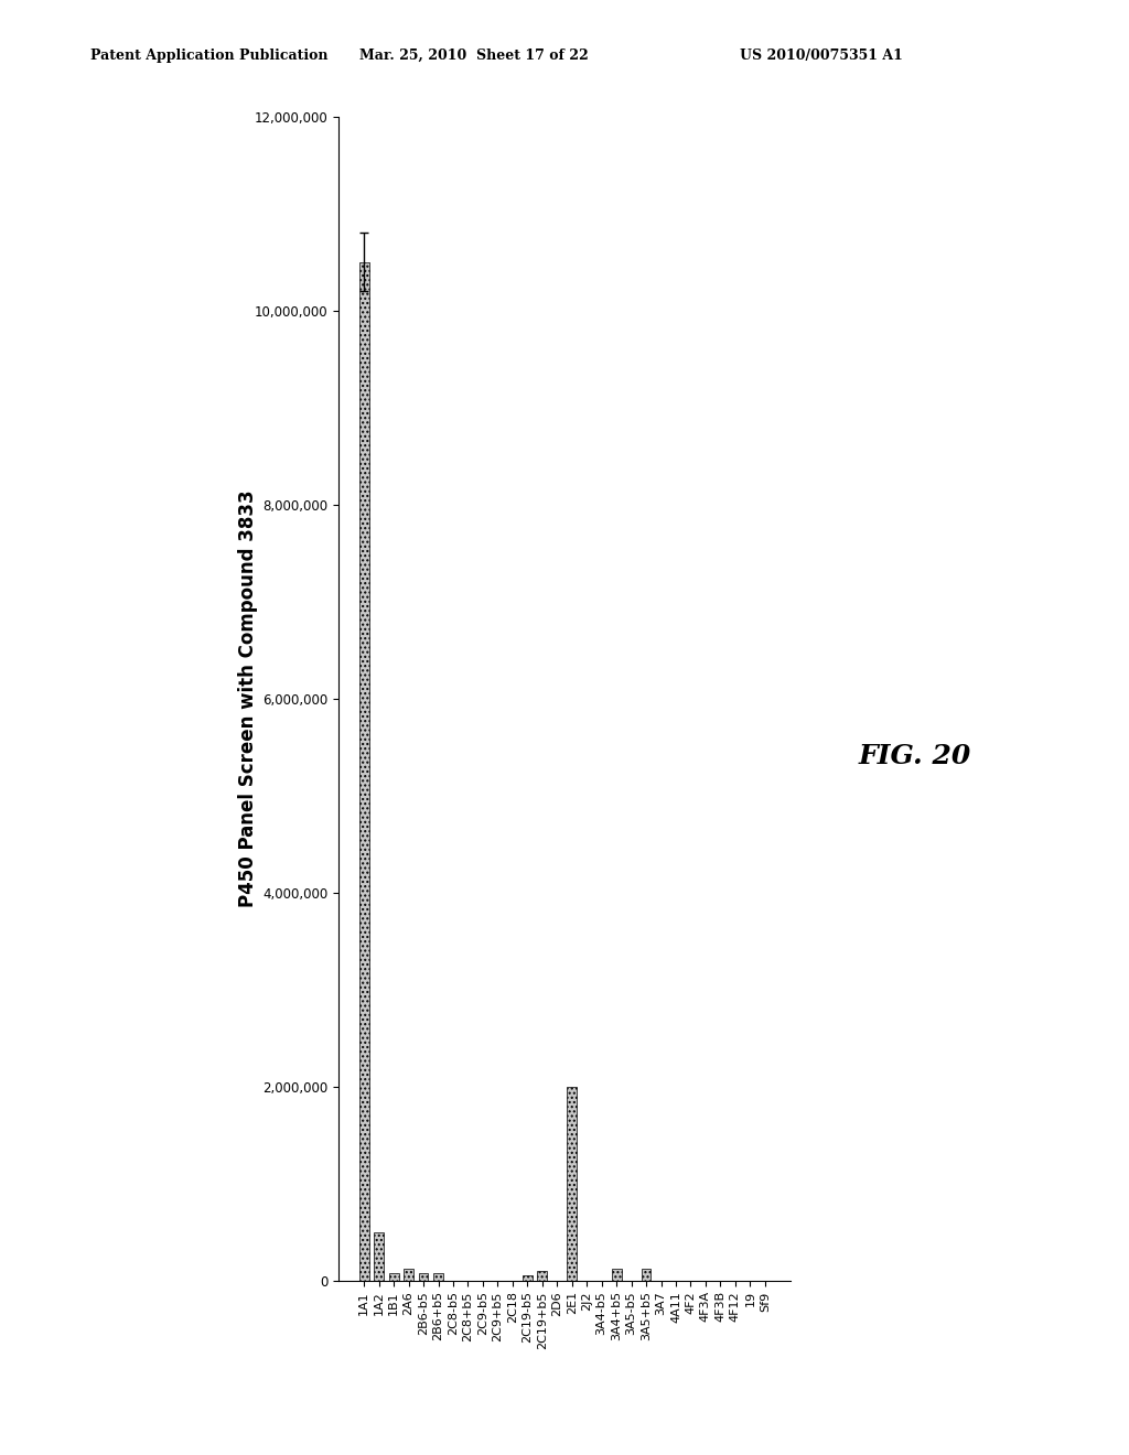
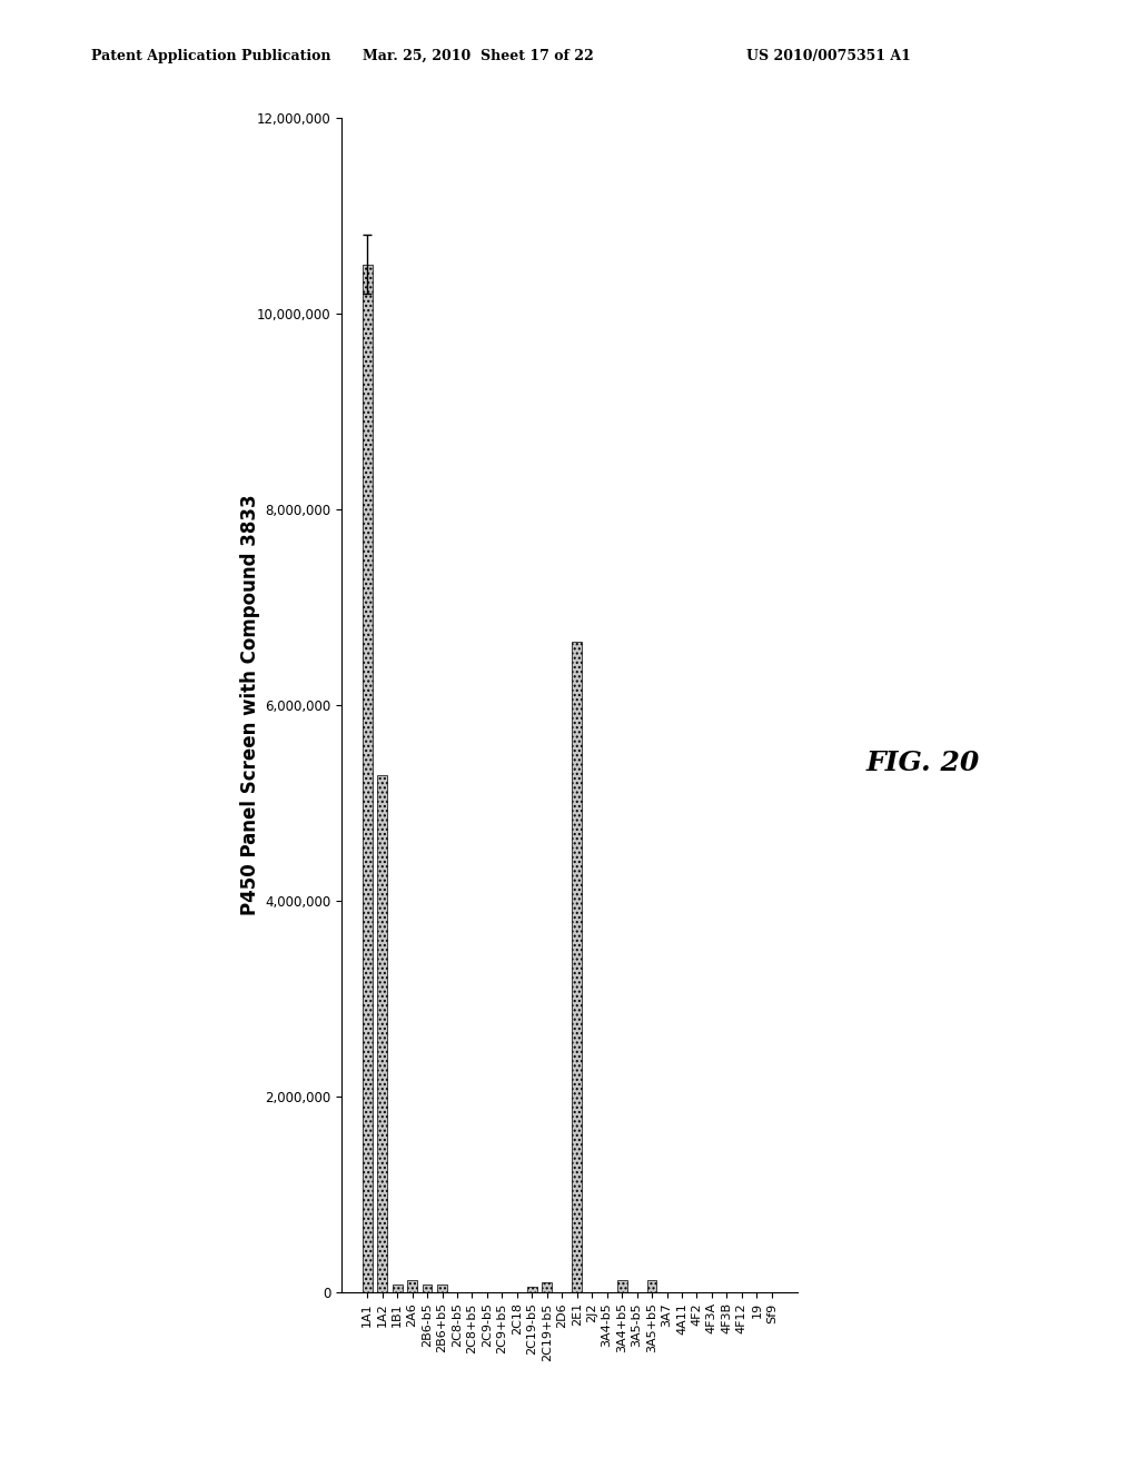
1A2: 500,000 -> 5,280,000
2E1: 2,000,000 -> 6,640,000
